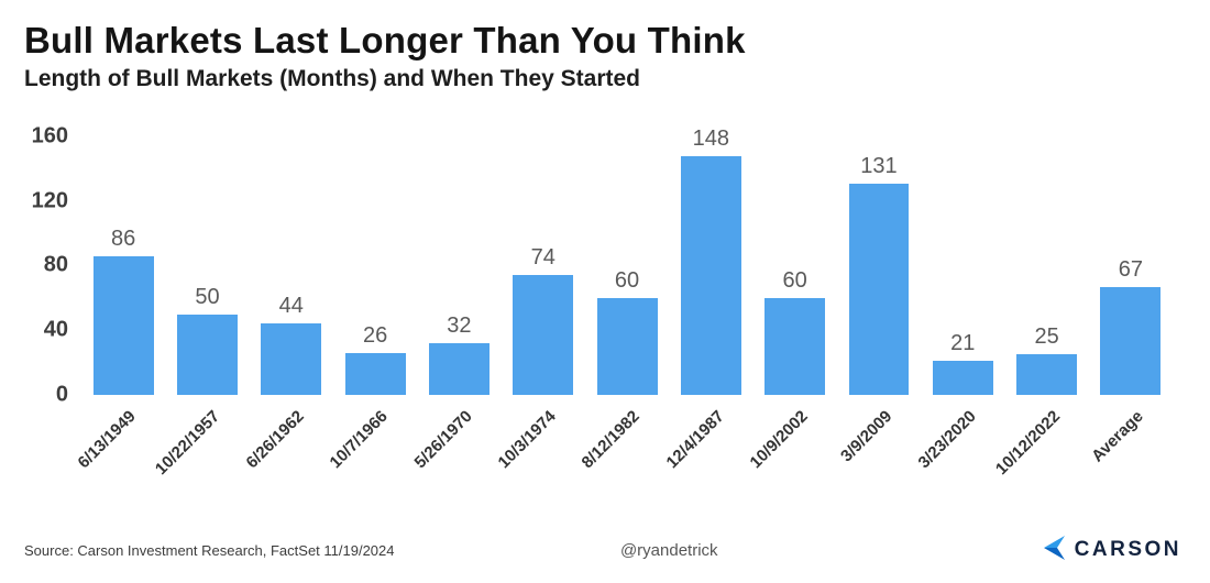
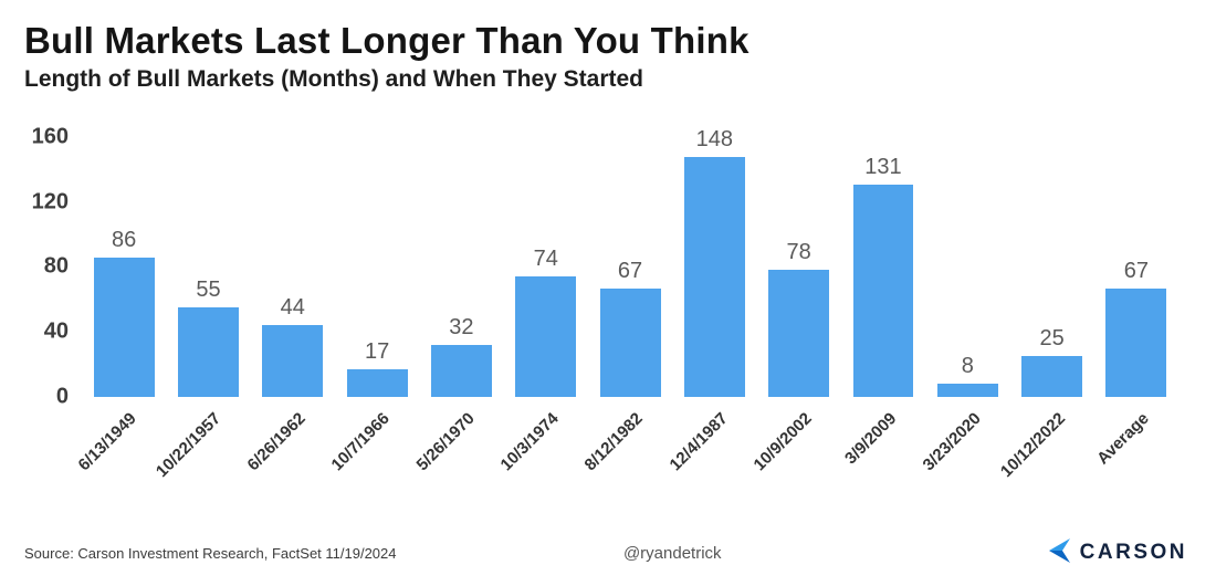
10/22/1957: 50 -> 55
10/7/1966: 26 -> 17
8/12/1982: 60 -> 67
10/9/2002: 60 -> 78
3/23/2020: 21 -> 8
